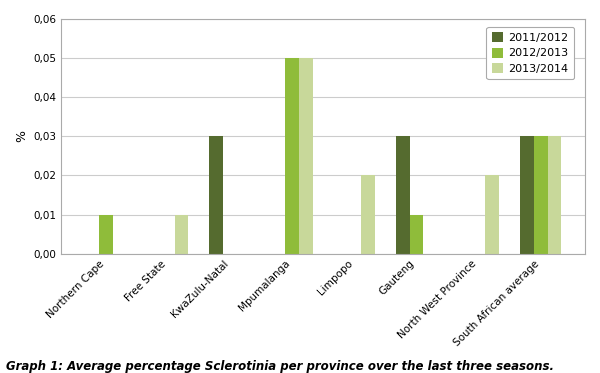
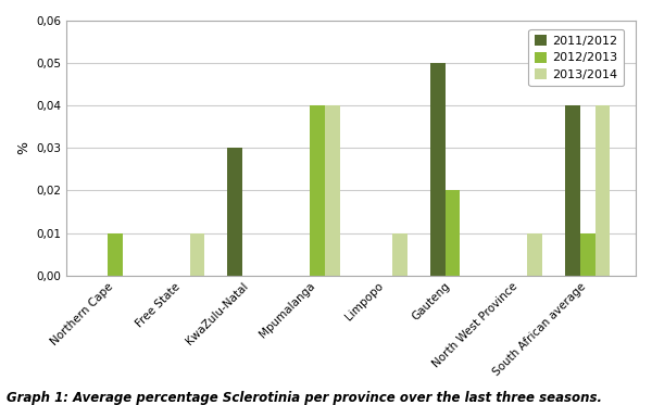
2012/2013/Mpumalanga: 0,05 -> 0,04
2013/2014/Mpumalanga: 0,05 -> 0,04
2013/2014/Limpopo: 0,02 -> 0,01
2011/2012/Gauteng: 0,03 -> 0,05
2012/2013/Gauteng: 0,01 -> 0,02
2013/2014/North West Province: 0,02 -> 0,01
2011/2012/South African average: 0,03 -> 0,04
2012/2013/South African average: 0,03 -> 0,01
2013/2014/South African average: 0,03 -> 0,04
